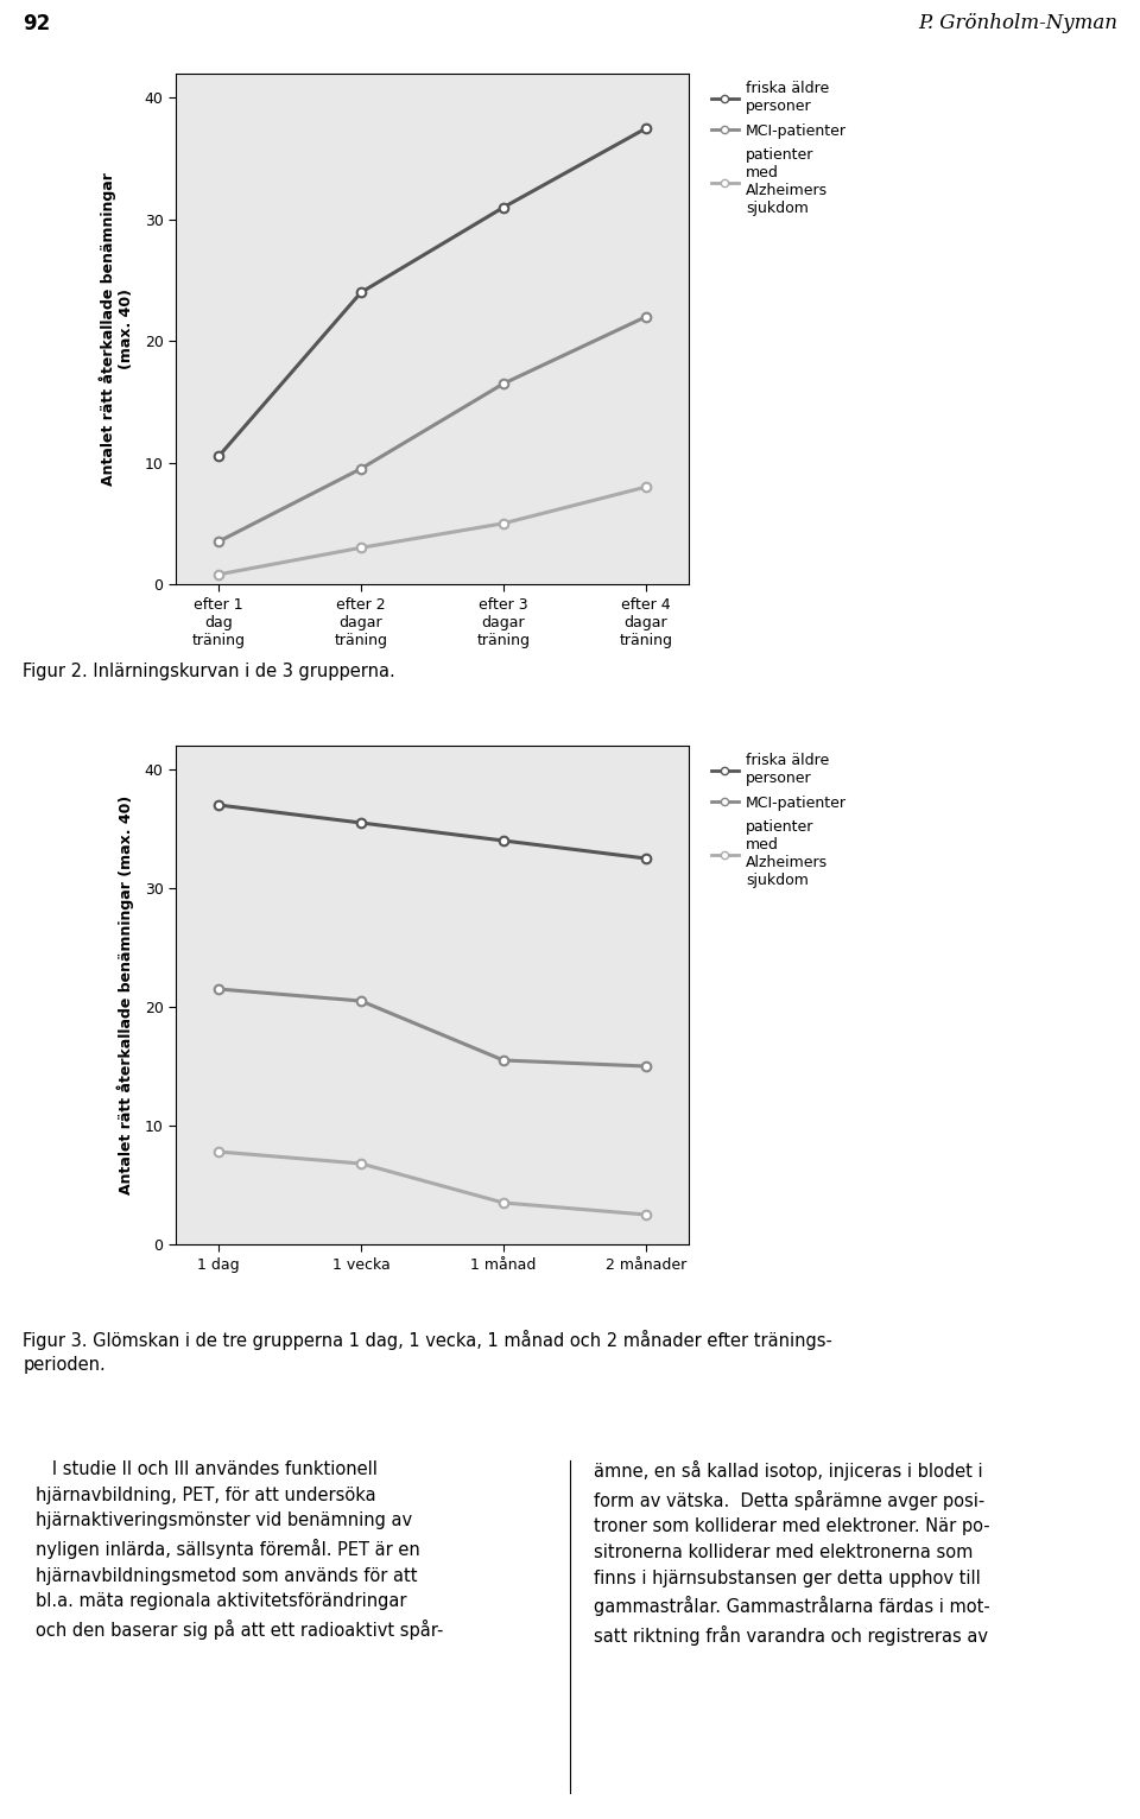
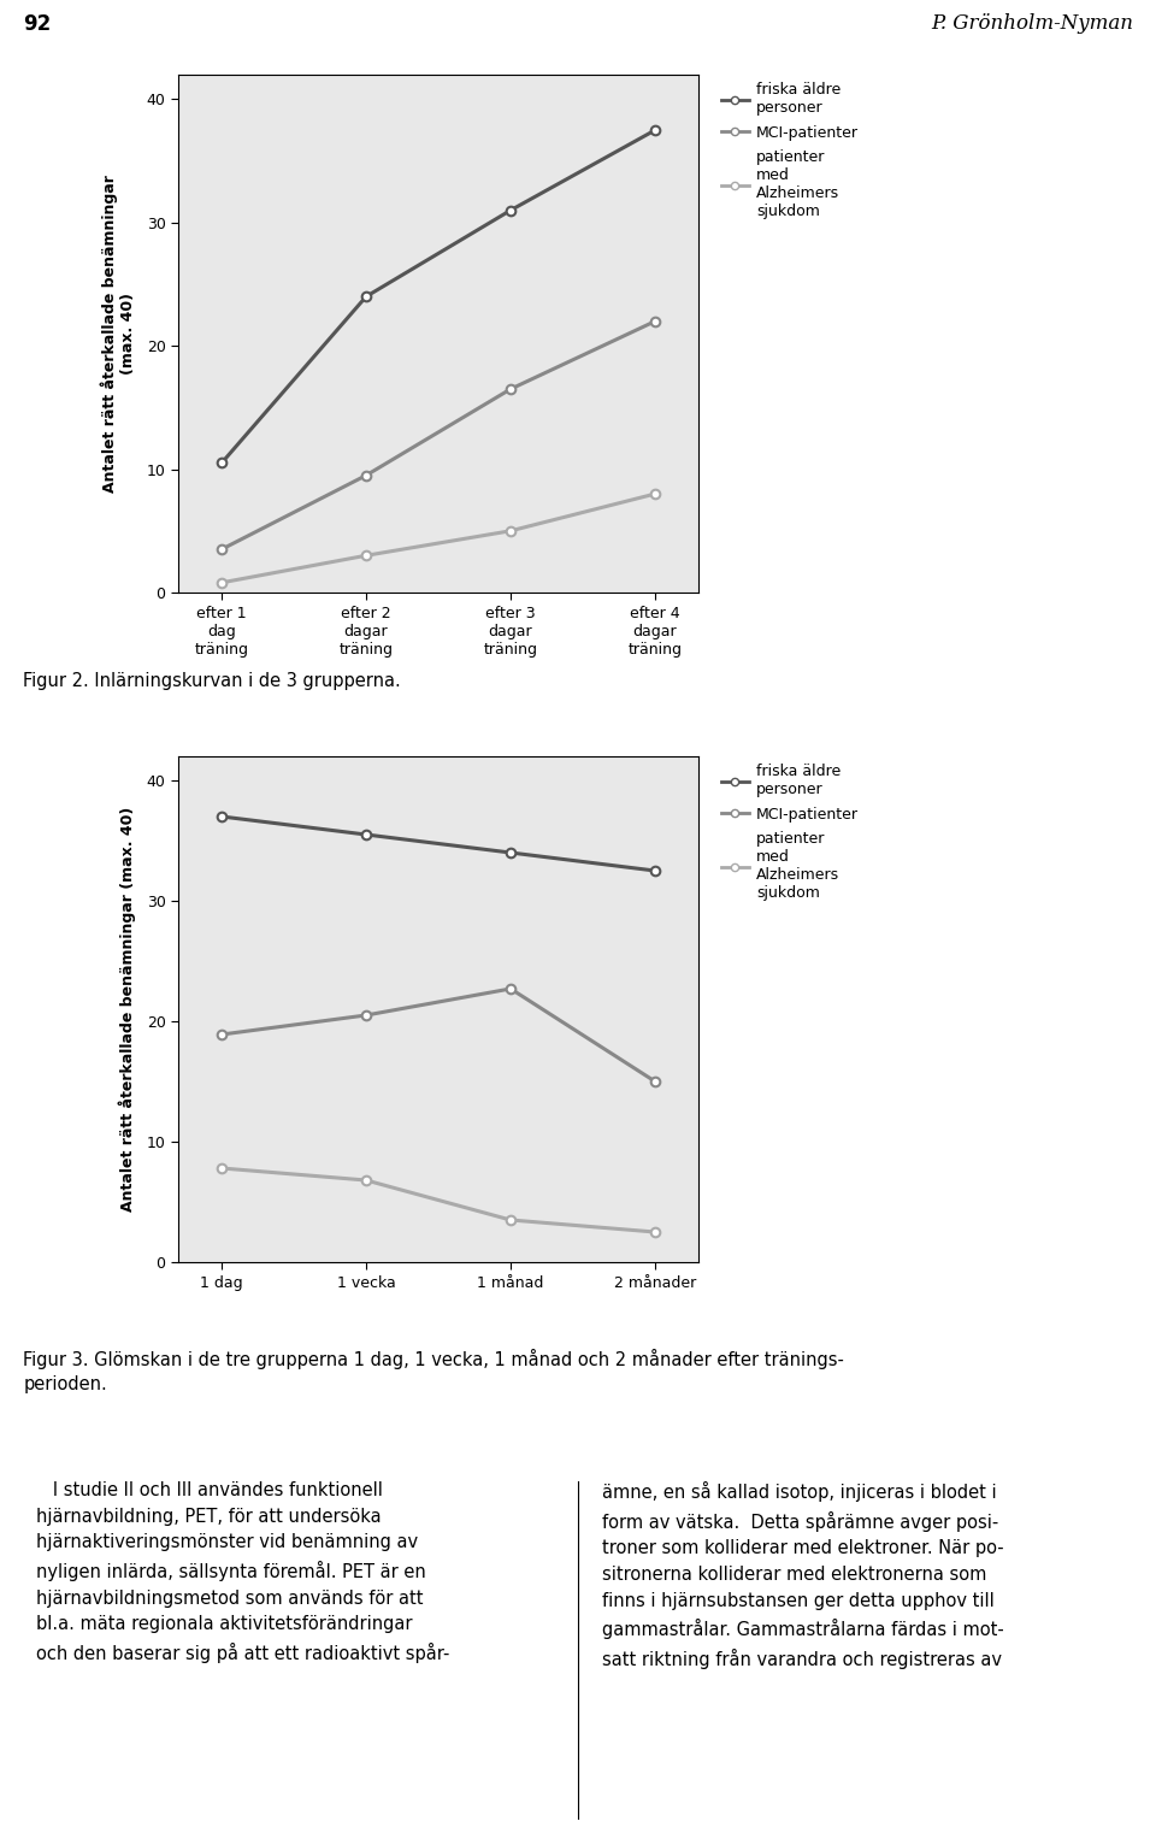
MCI-patienter/1 dag: 21.5 -> 18.9
MCI-patienter/1 månad: 15.5 -> 22.7
